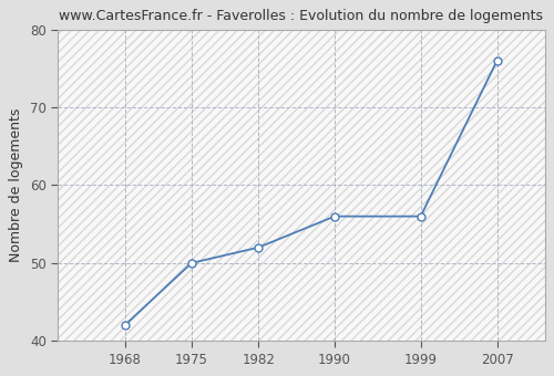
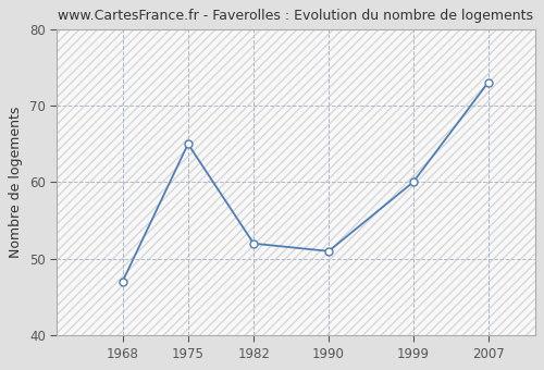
1968: 42 -> 47
1975: 50 -> 65
1990: 56 -> 51
1999: 56 -> 60
2007: 76 -> 73
